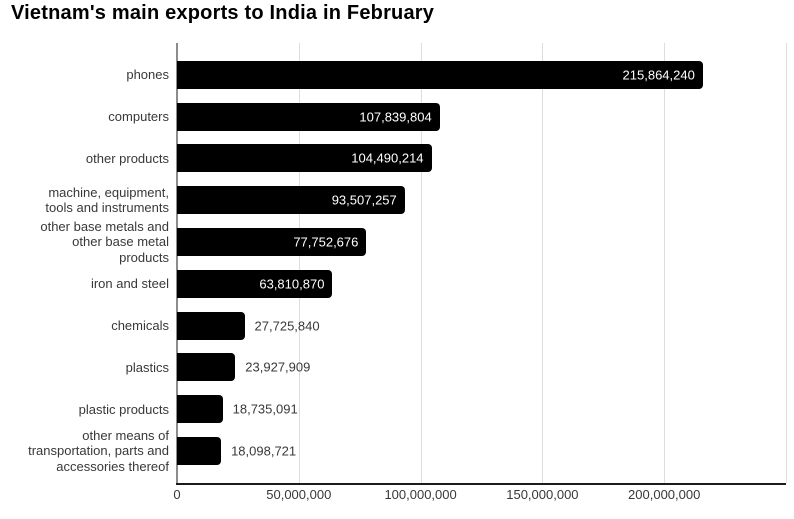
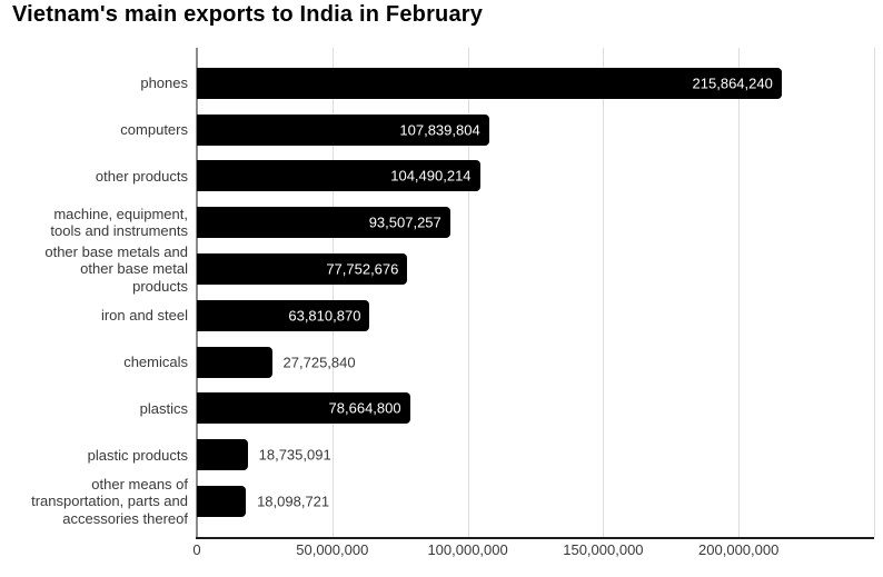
plastics: 23,927,909 -> 78,664,800
